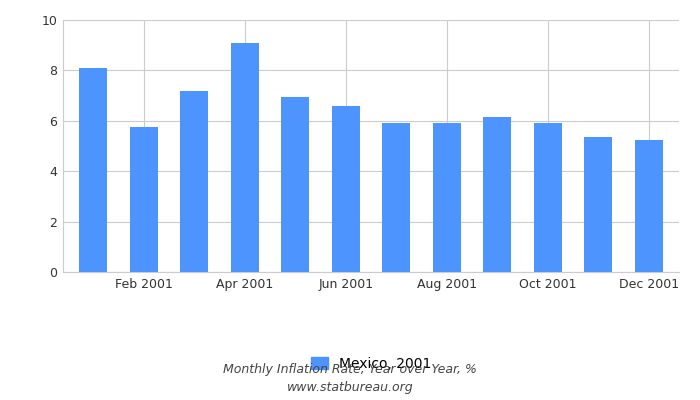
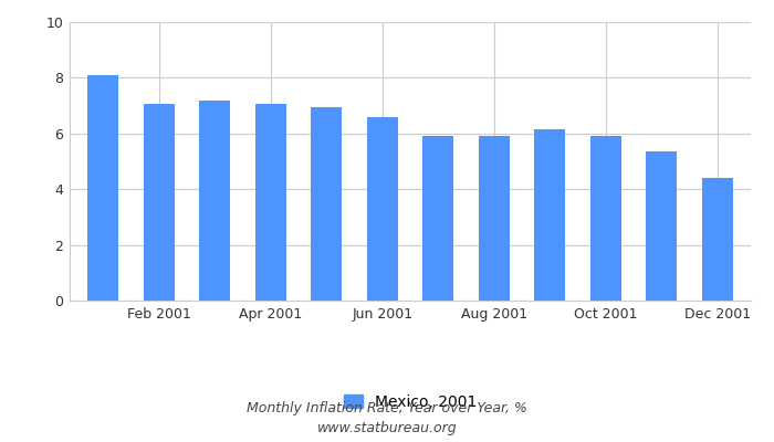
Feb 2001: 5.75 -> 7.07
Apr 2001: 9.10 -> 7.07
Dec 2001: 5.25 -> 4.42
